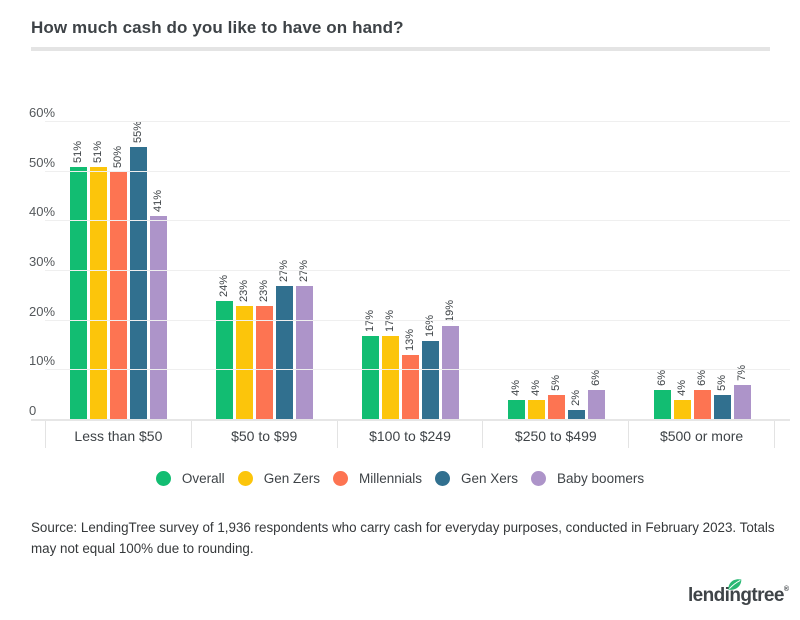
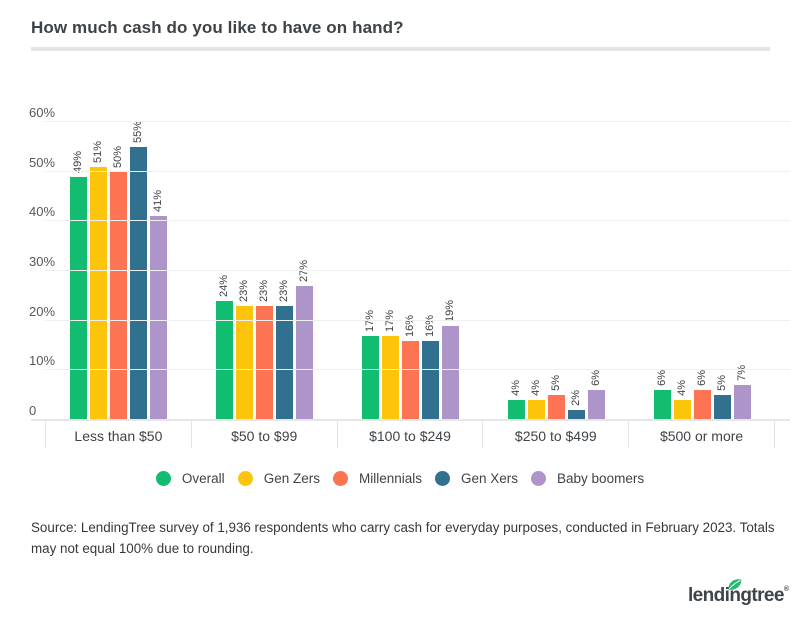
Overall/Less than $50: 51% -> 49%
Gen Xers/$50 to $99: 27% -> 23%
Millennials/$100 to $249: 13% -> 16%
